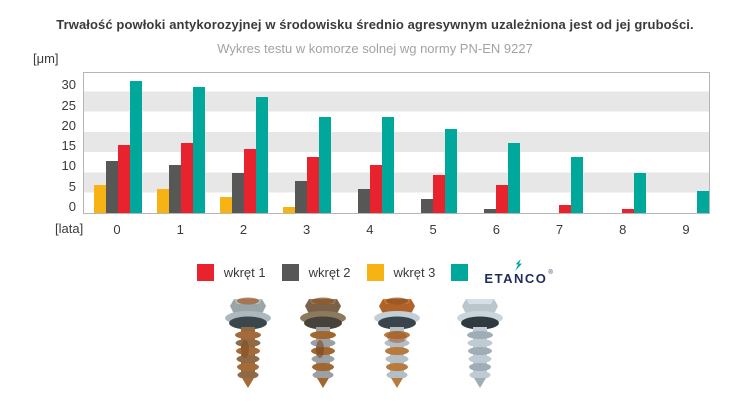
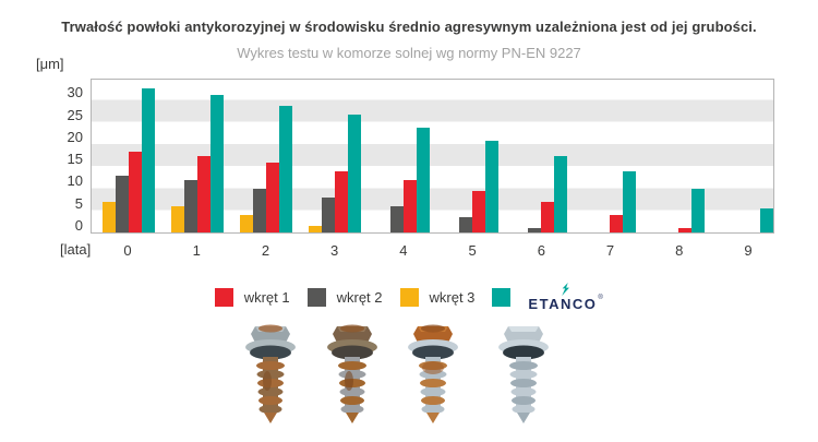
wkręt 1/0: 17 -> 18
ETANCO/3: 24 -> 27
wkręt 1/7: 2 -> 4
